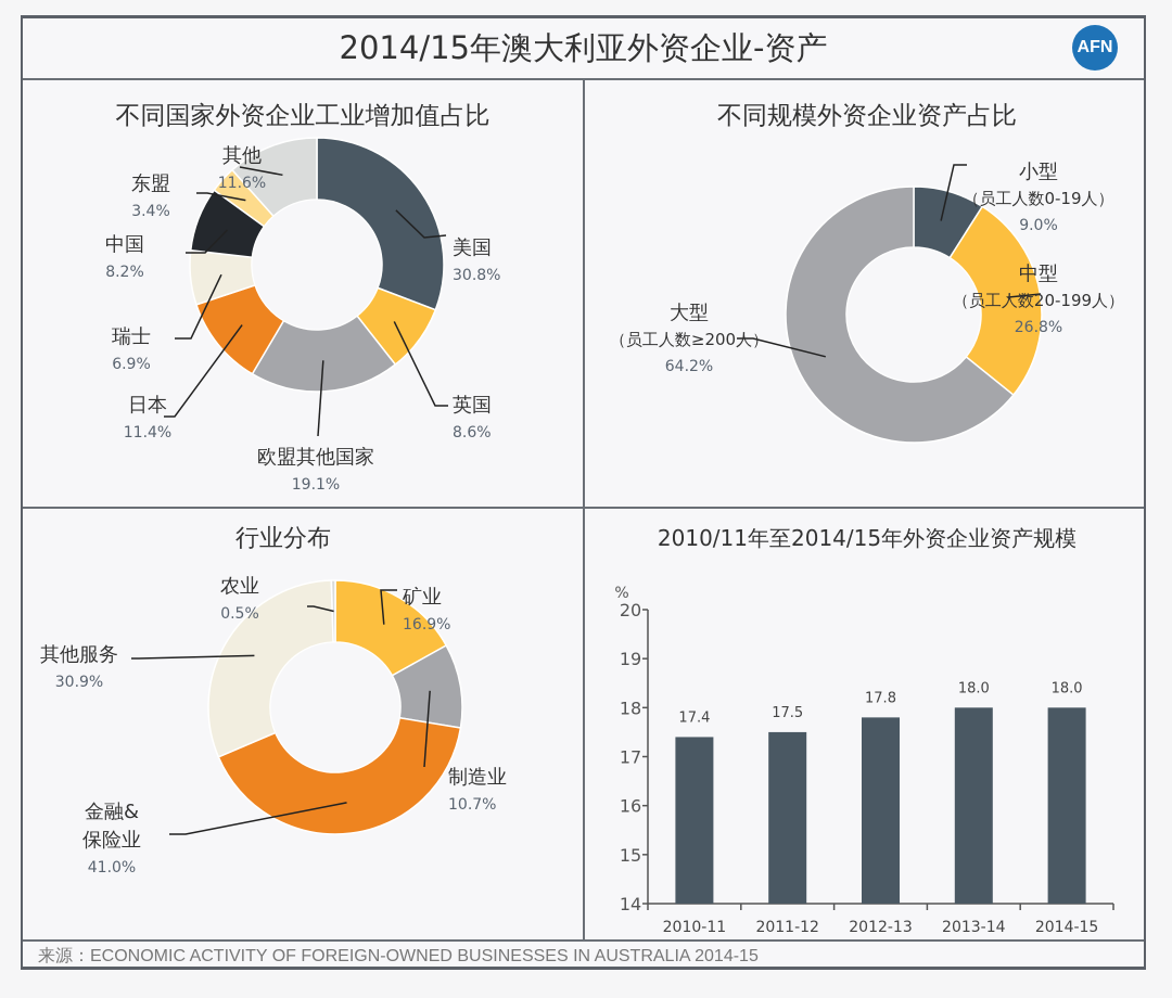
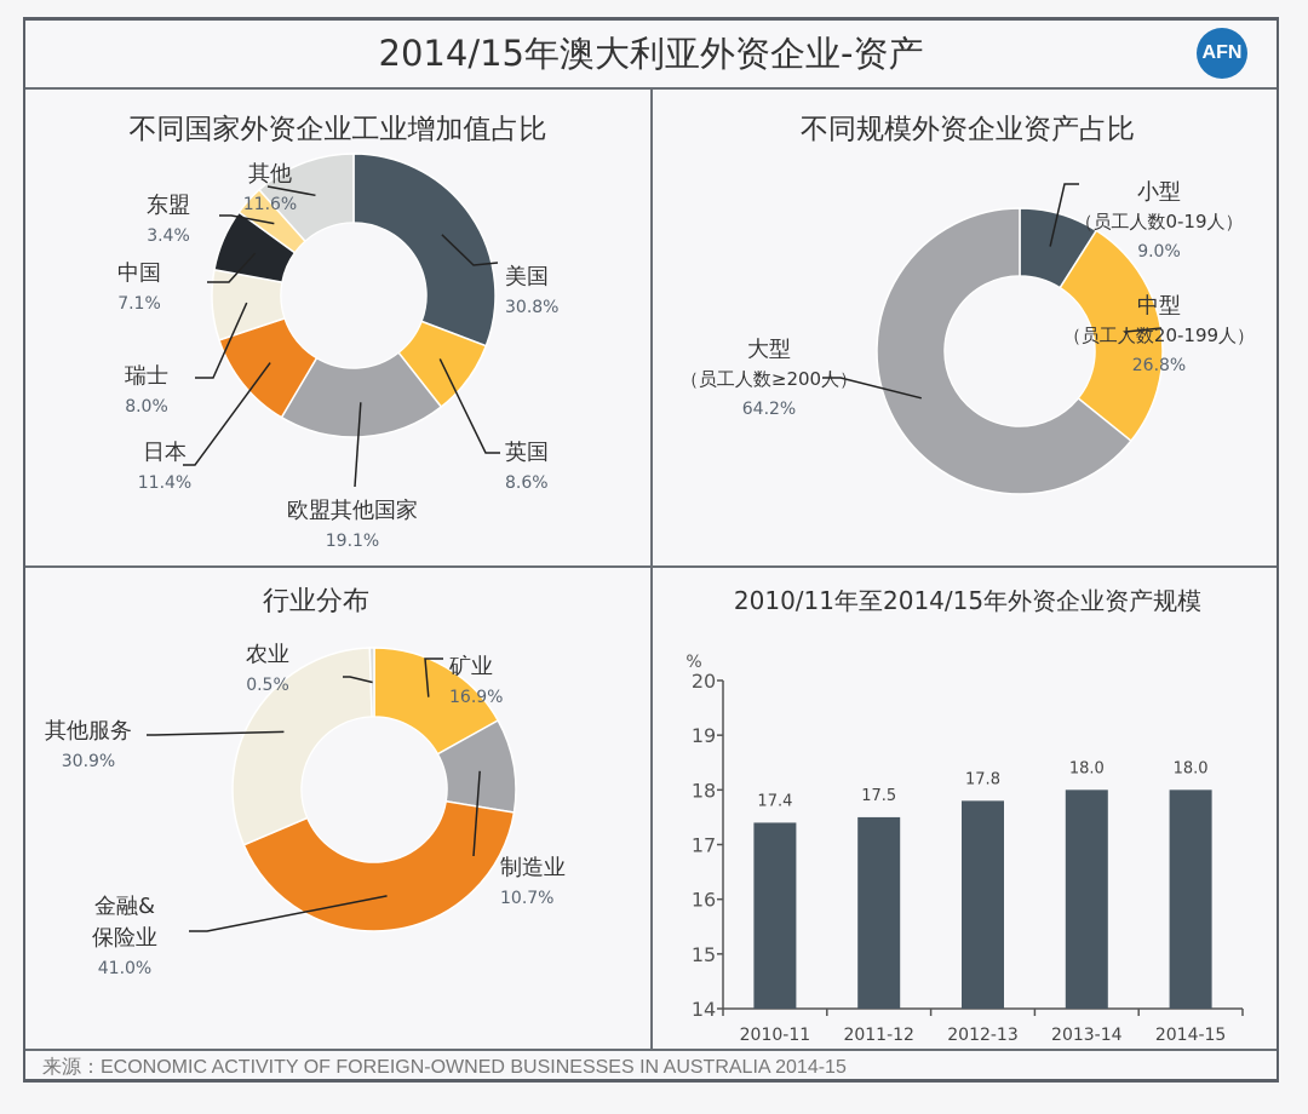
不同国家外资企业工业增加值占比/瑞士: 6.9% -> 8.0%
不同国家外资企业工业增加值占比/中国: 8.2% -> 7.1%
